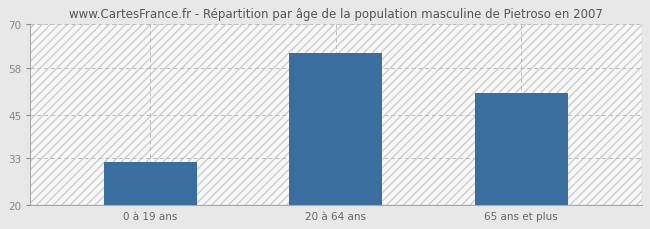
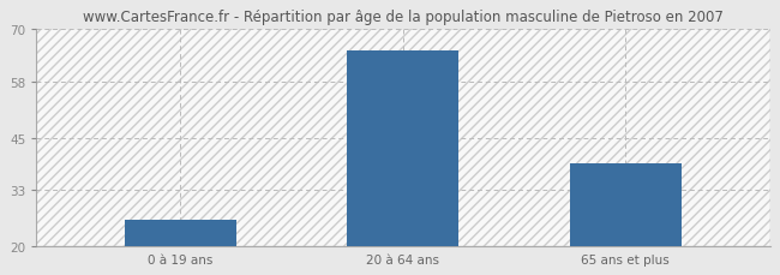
0 à 19 ans: 32 -> 26
20 à 64 ans: 62 -> 65
65 ans et plus: 51 -> 39
